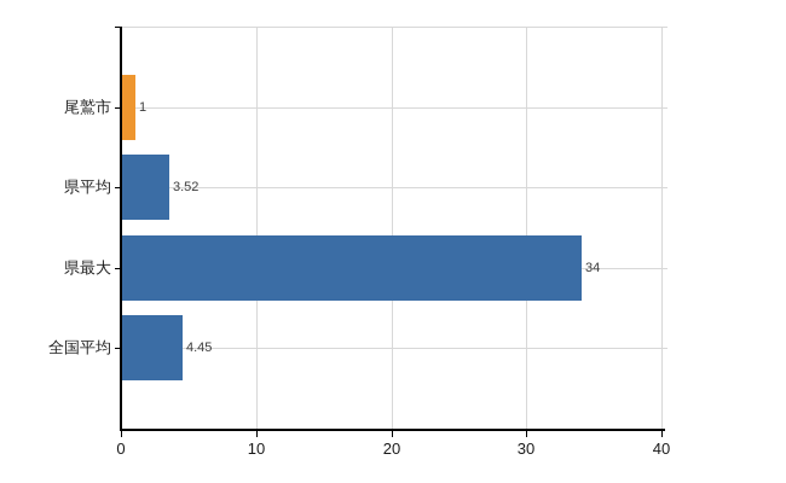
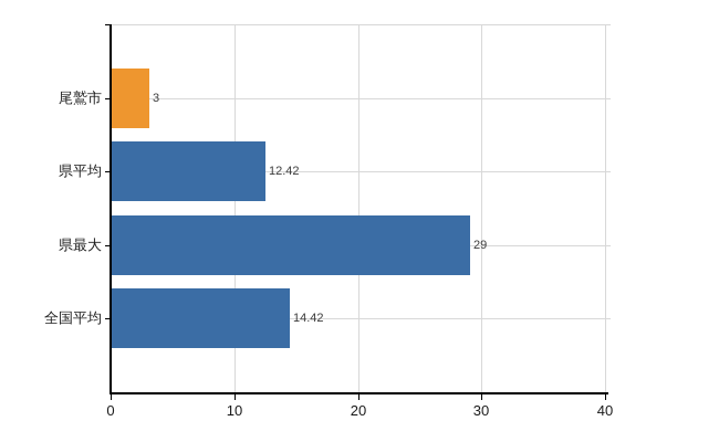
尾鷲市: 1 -> 3
県平均: 3.52 -> 12.42
県最大: 34 -> 29
全国平均: 4.45 -> 14.42
